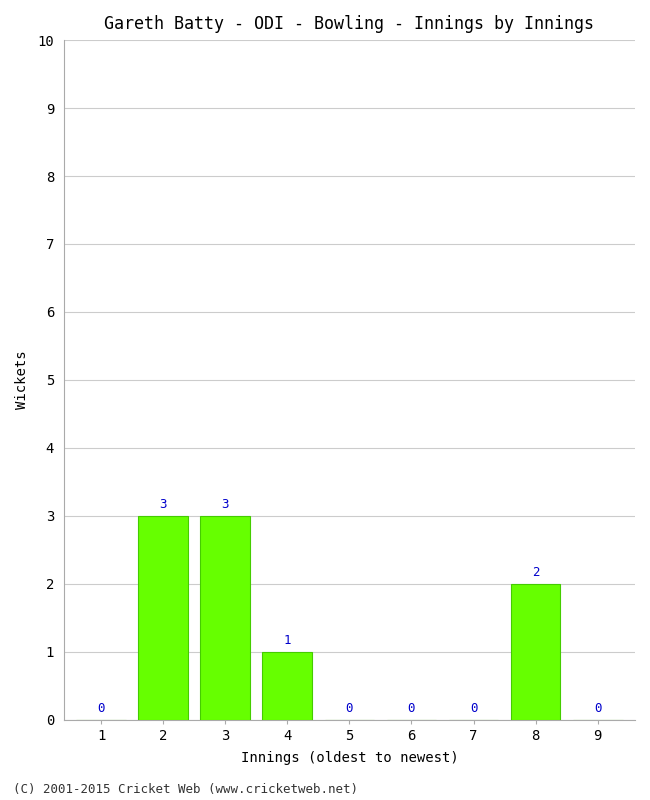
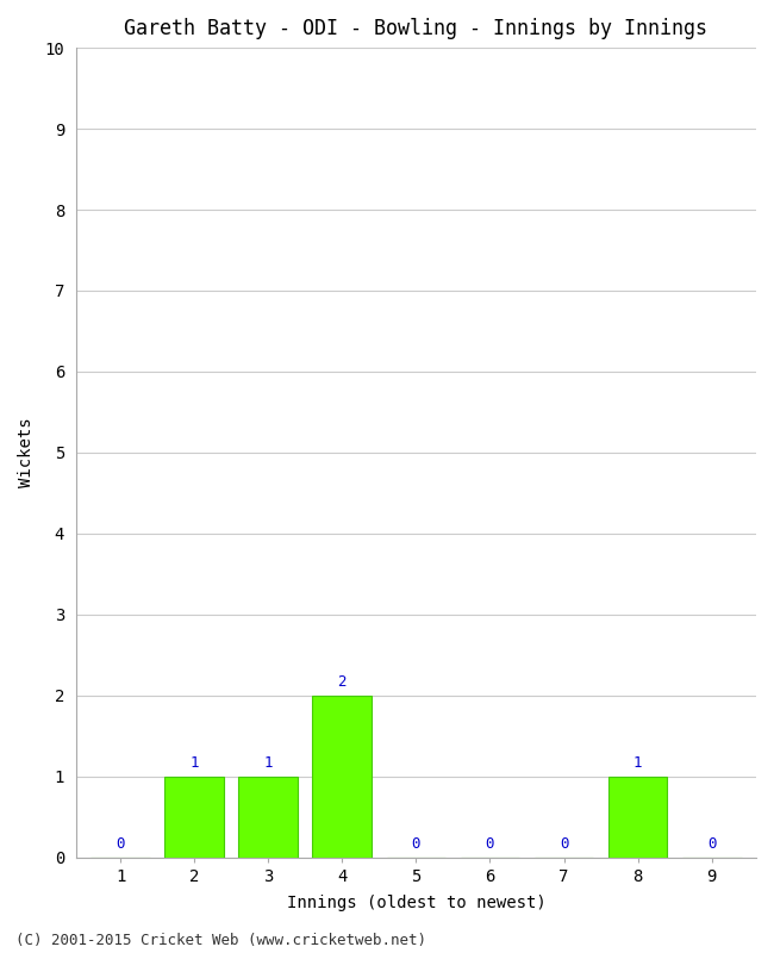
2: 3 -> 1
3: 3 -> 1
4: 1 -> 2
8: 2 -> 1
